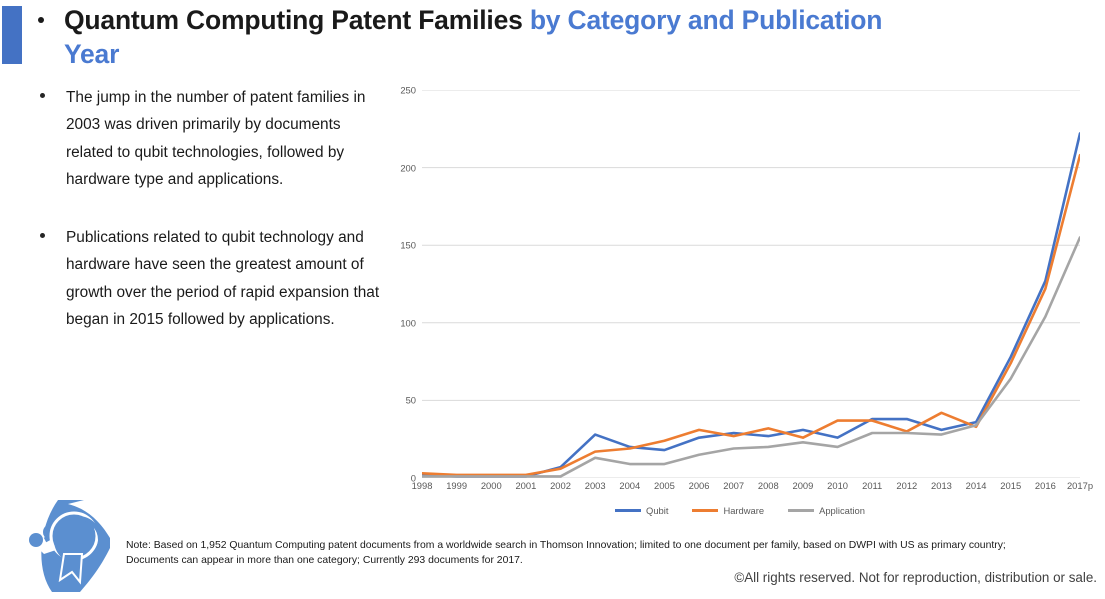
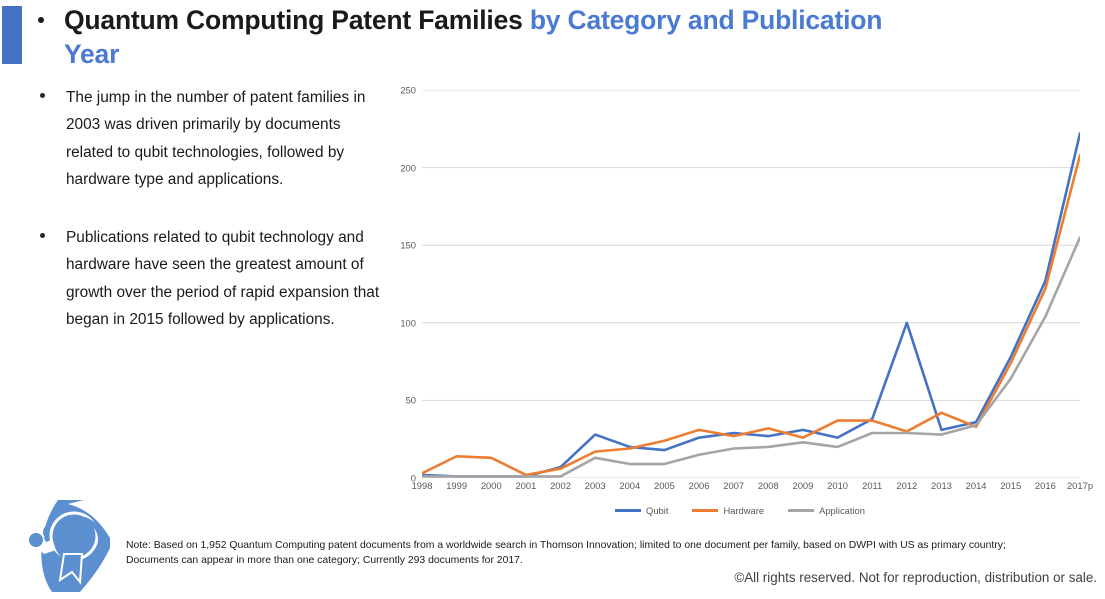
Hardware/1999: 2 -> 14
Hardware/2000: 2 -> 13
Qubit/2012: 38 -> 100
